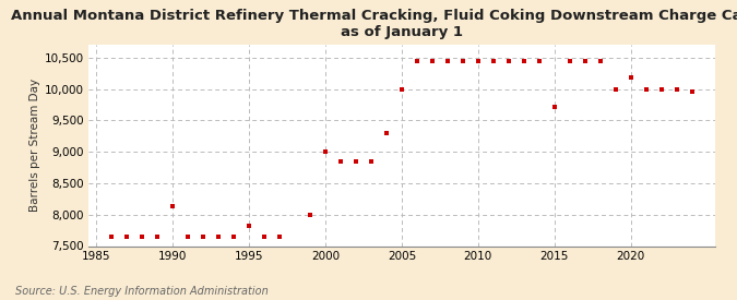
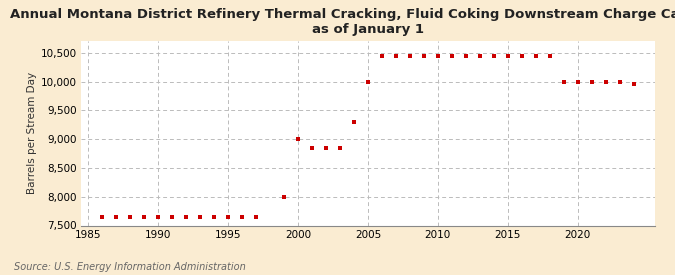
1990: 8,140 -> 7,650
1995: 7,820 -> 7,650
2015: 9,720 -> 10,440
2020: 10,180 -> 10,000
